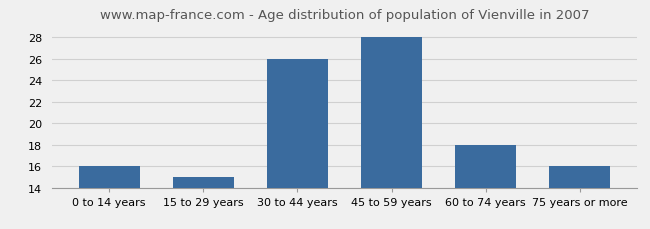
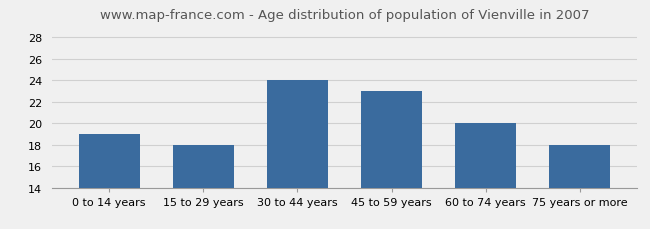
0 to 14 years: 16 -> 19
15 to 29 years: 15 -> 18
30 to 44 years: 26 -> 24
45 to 59 years: 28 -> 23
60 to 74 years: 18 -> 20
75 years or more: 16 -> 18
